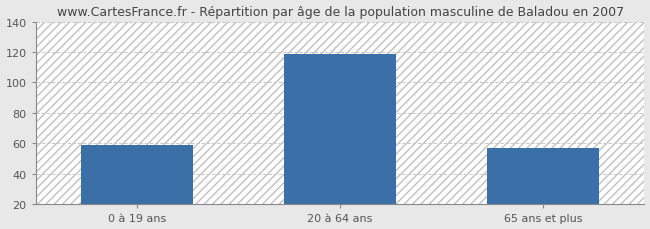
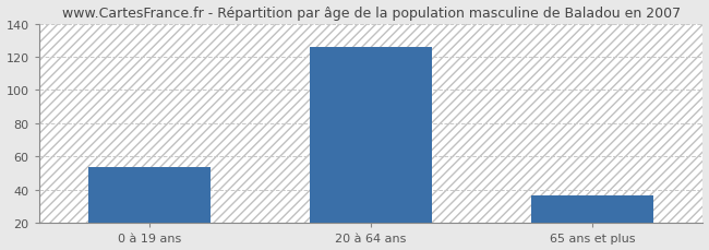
0 à 19 ans: 59 -> 54
20 à 64 ans: 119 -> 126
65 ans et plus: 57 -> 37
